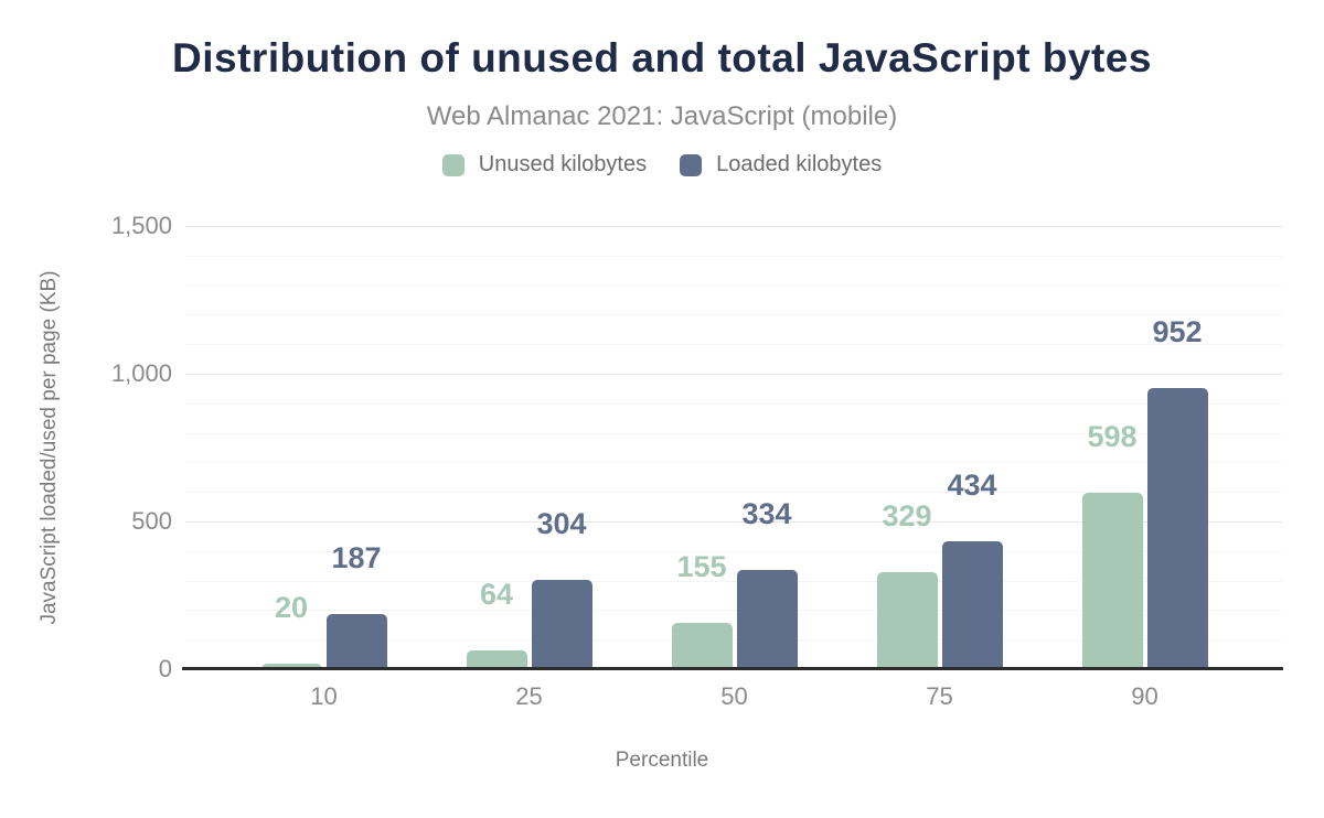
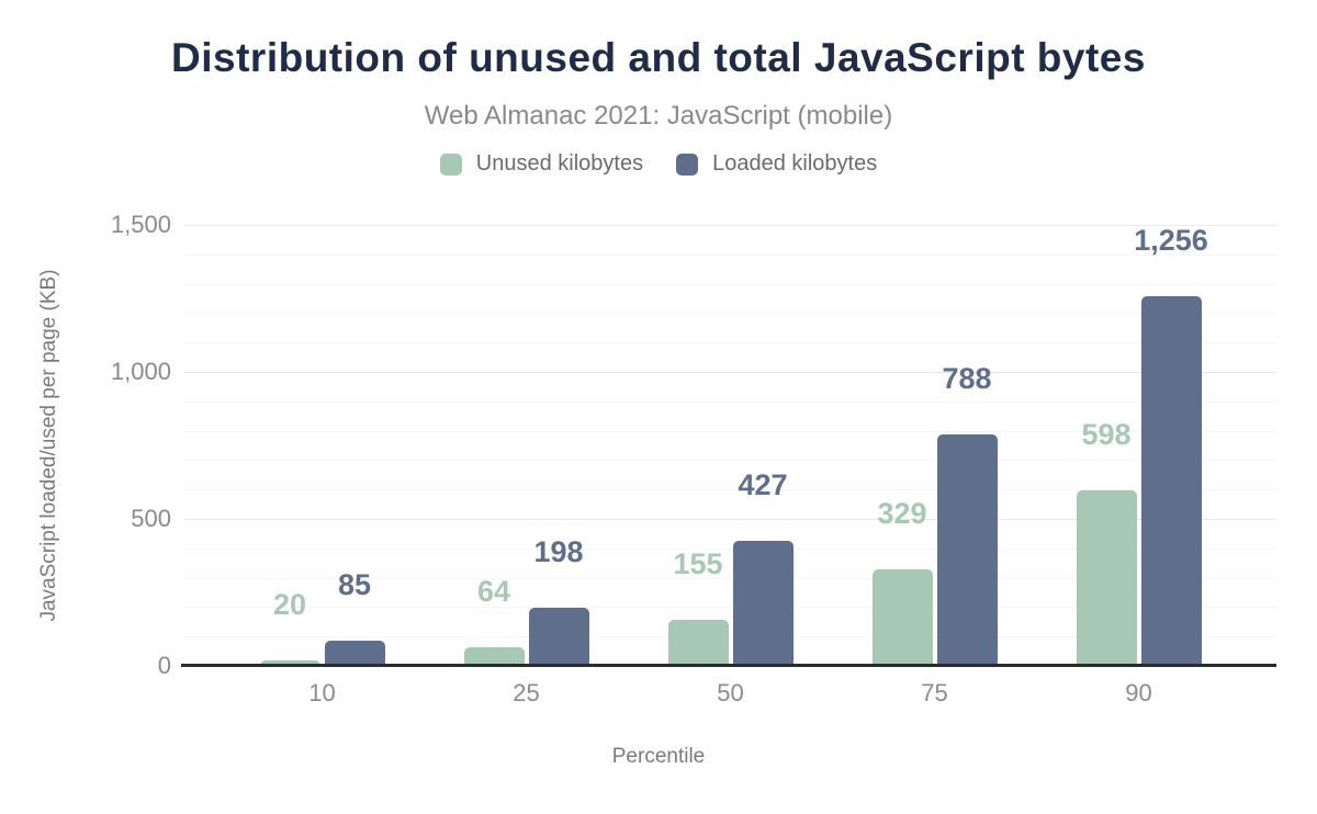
Loaded kilobytes/10: 187 -> 85
Loaded kilobytes/25: 304 -> 198
Loaded kilobytes/50: 334 -> 427
Loaded kilobytes/75: 434 -> 788
Loaded kilobytes/90: 952 -> 1,256
